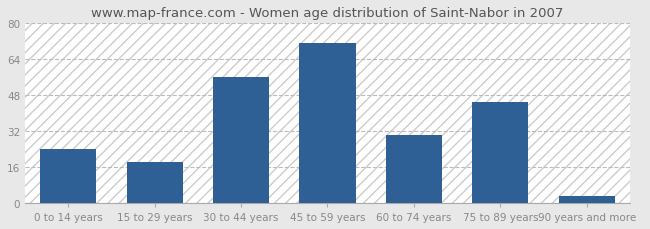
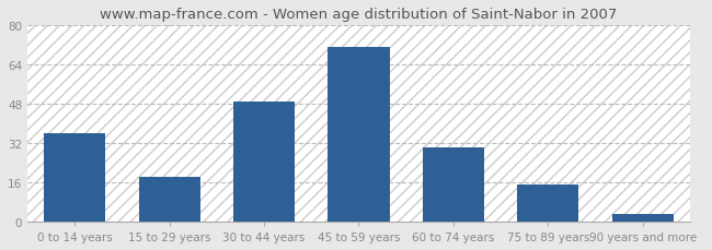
0 to 14 years: 24 -> 36
30 to 44 years: 56 -> 49
75 to 89 years: 45 -> 15
